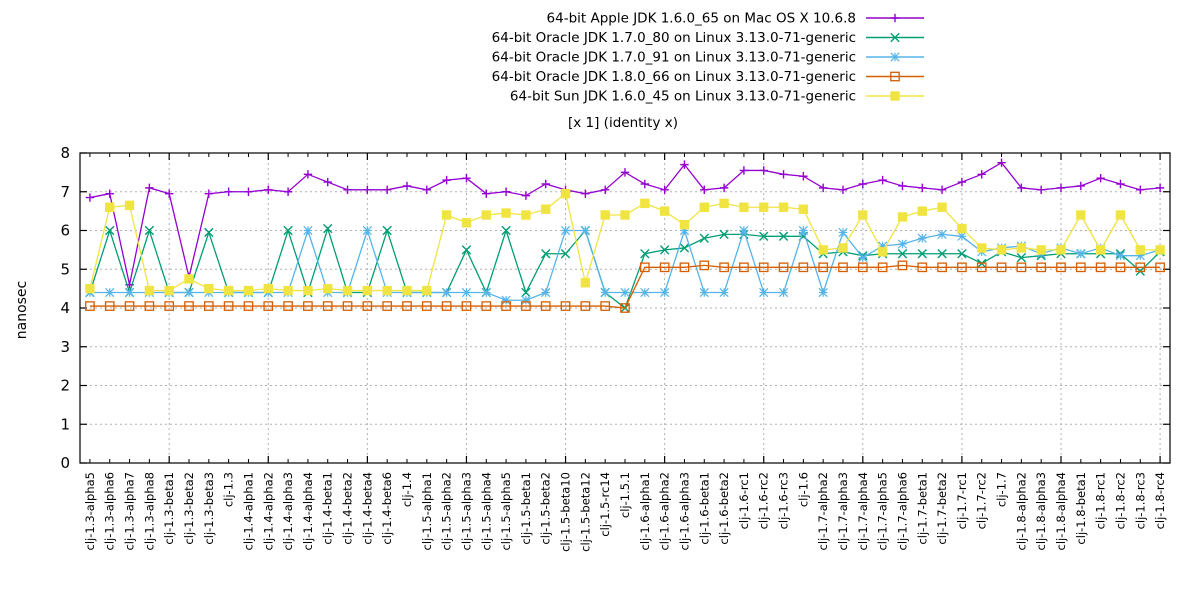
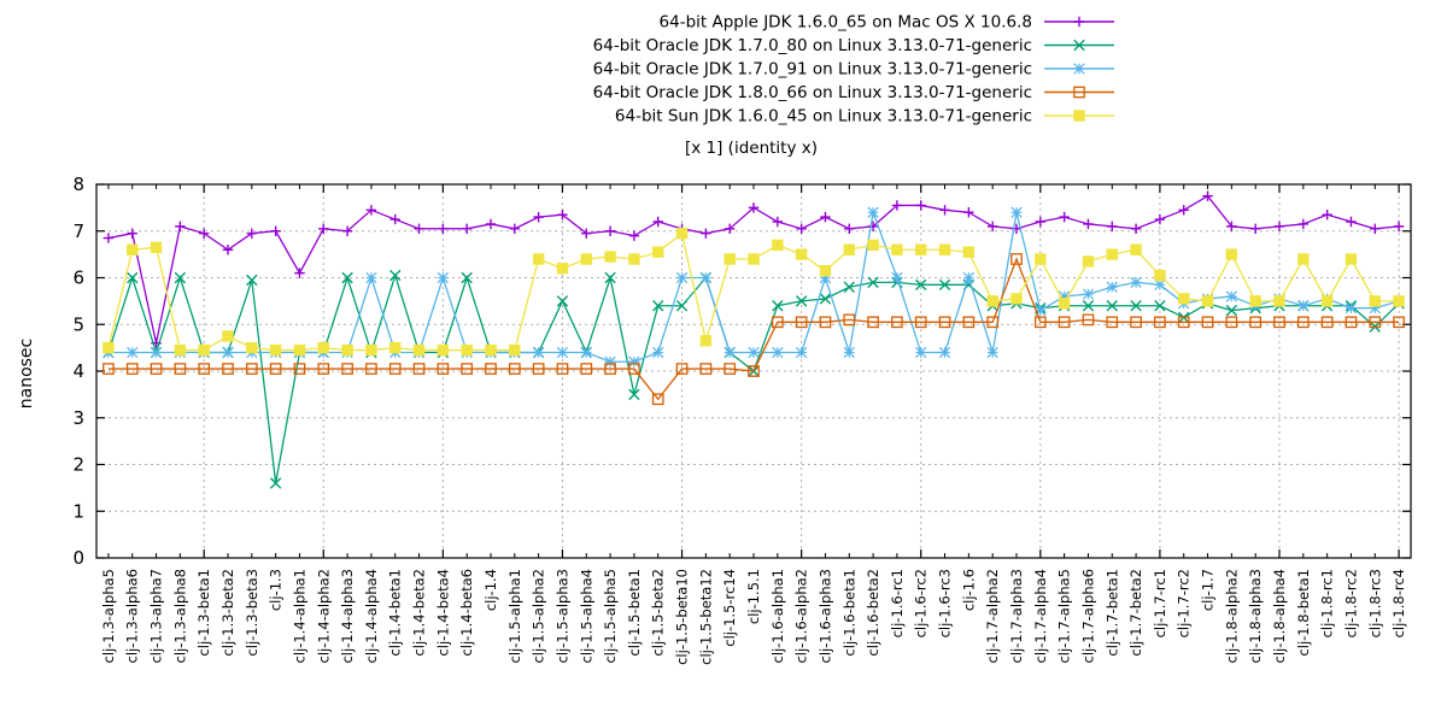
64-bit Apple JDK 1.6.0_65 on Mac OS X 10.6.8/clj-1.3-beta2: 4.8 -> 6.6
64-bit Oracle JDK 1.7.0_80 on Linux 3.13.0-71-generic/clj-1.3: 4.4 -> 1.6
64-bit Apple JDK 1.6.0_65 on Mac OS X 10.6.8/clj-1.4-alpha1: 7.0 -> 6.1
64-bit Oracle JDK 1.7.0_80 on Linux 3.13.0-71-generic/clj-1.5-beta1: 4.4 -> 3.5
64-bit Oracle JDK 1.8.0_66 on Linux 3.13.0-71-generic/clj-1.5-beta2: 4.0 -> 3.4
64-bit Apple JDK 1.6.0_65 on Mac OS X 10.6.8/clj-1.6-alpha3: 7.7 -> 7.3
64-bit Oracle JDK 1.7.0_91 on Linux 3.13.0-71-generic/clj-1.6-beta2: 4.4 -> 7.4
64-bit Oracle JDK 1.7.0_91 on Linux 3.13.0-71-generic/clj-1.7-alpha3: 6.0 -> 7.4
64-bit Oracle JDK 1.8.0_66 on Linux 3.13.0-71-generic/clj-1.7-alpha3: 5.0 -> 6.4
64-bit Sun JDK 1.6.0_45 on Linux 3.13.0-71-generic/clj-1.8-alpha2: 5.5 -> 6.5
